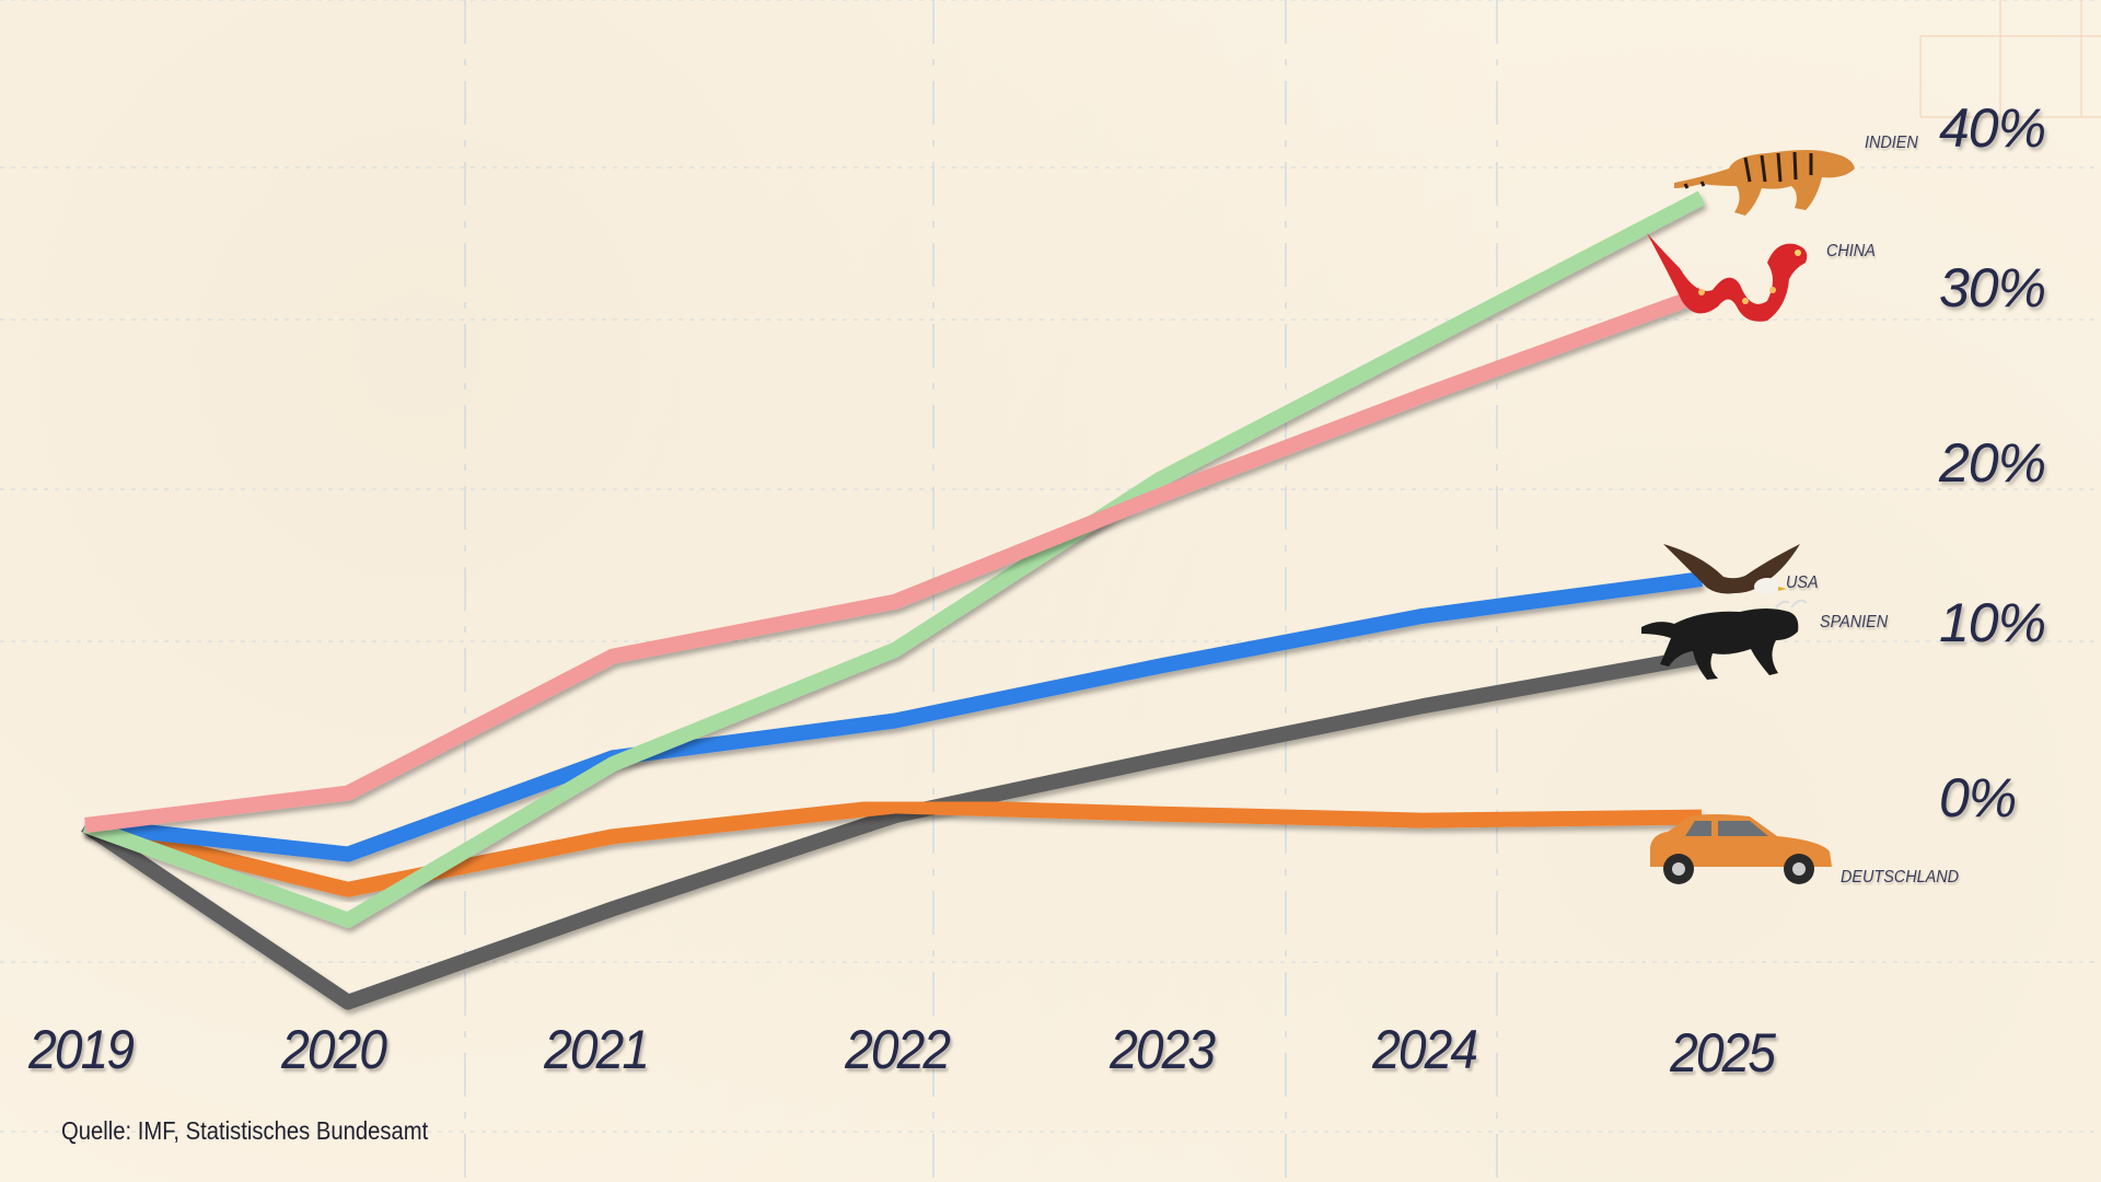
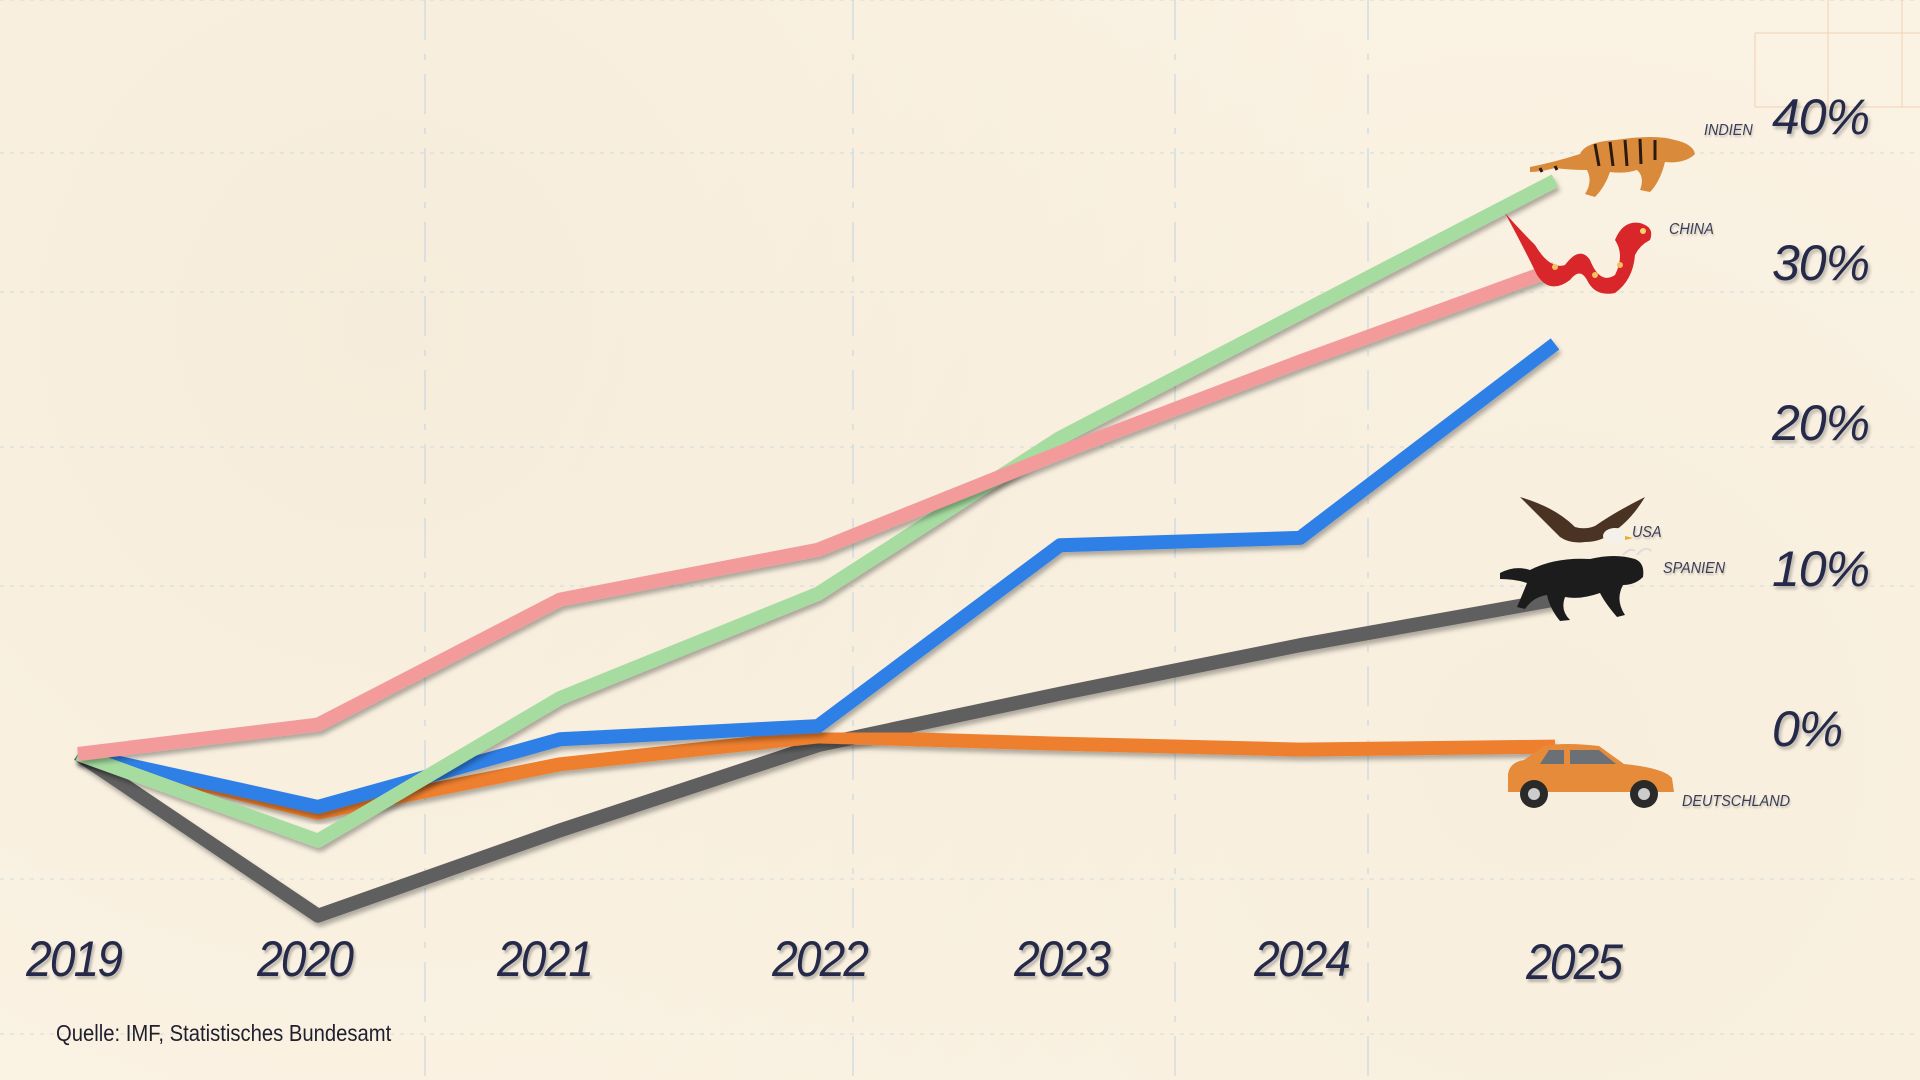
USA/2020: -1.8% -> -3.6%
USA/2021: 4.2% -> 1.0%
USA/2022: 6.5% -> 1.9%
USA/2023: 9.9% -> 14.2%
USA/2024: 13.0% -> 14.7%
USA/2025: 15.3% -> 27.9%
